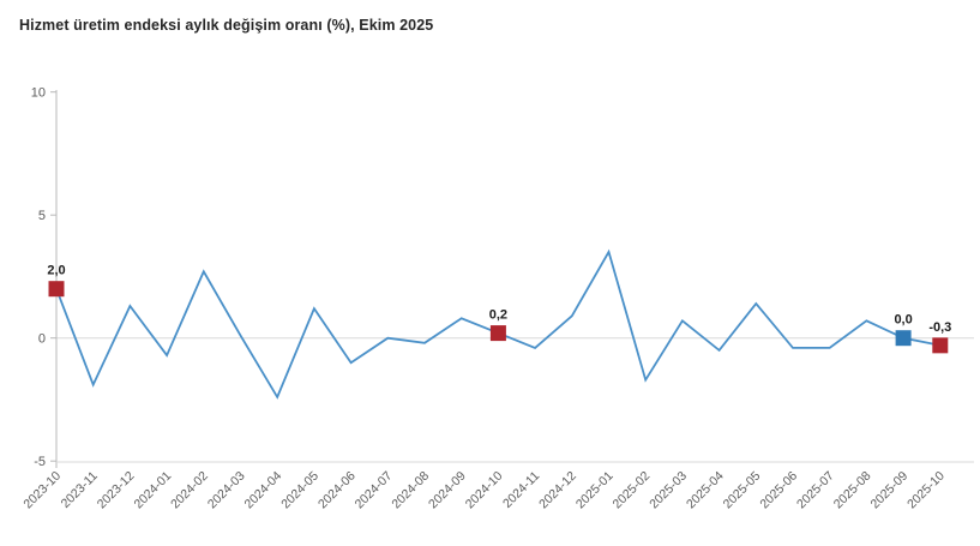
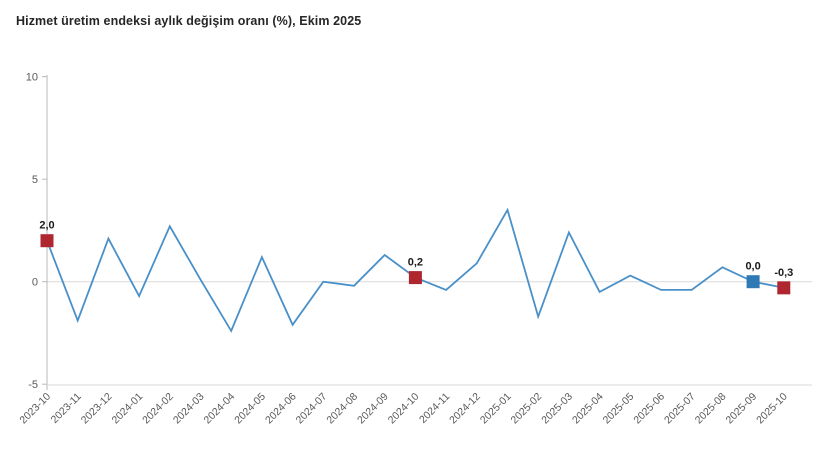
2023-12: 1.3 -> 2.1
2024-06: -1.0 -> -2.1
2024-09: 0.8 -> 1.3
2025-03: 0.7 -> 2.4
2025-05: 1.4 -> 0.3
